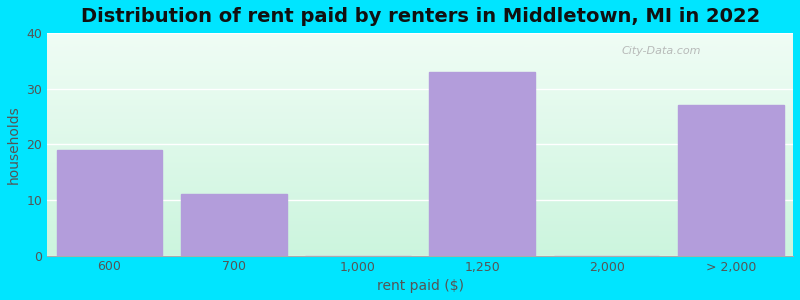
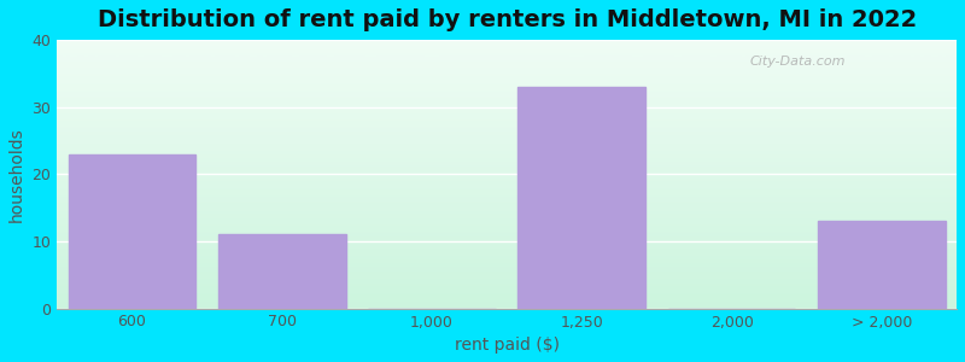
600: 19 -> 23
> 2,000: 27 -> 13
